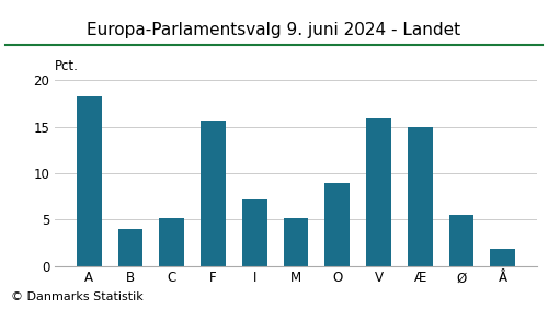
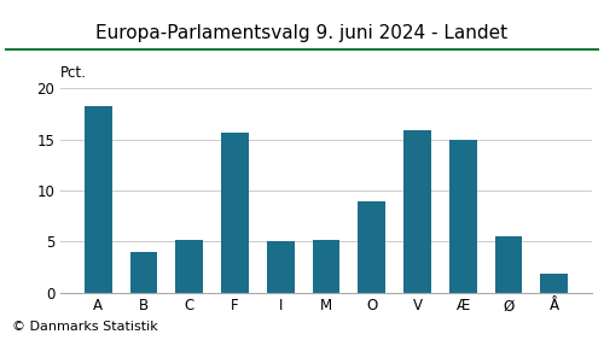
I: 7.2 -> 5.0
